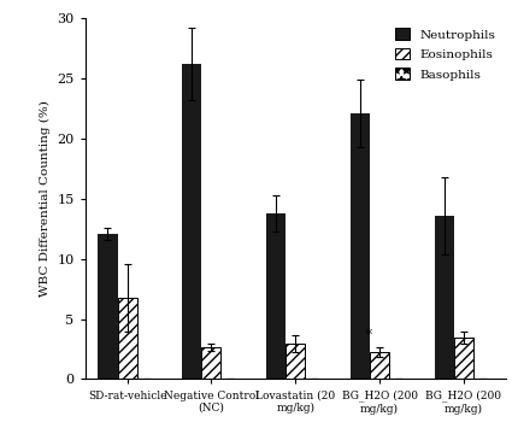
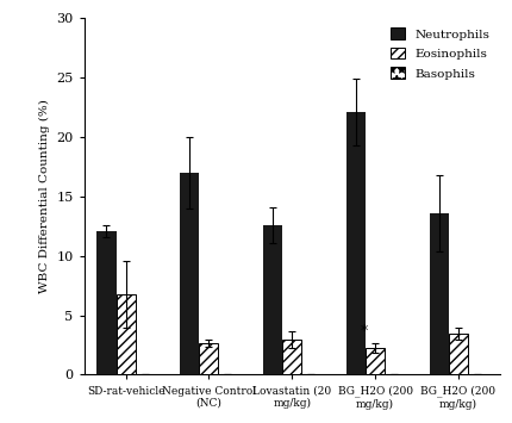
Neutrophils/Negative Control (NC): 26.2 -> 17.0
Neutrophils/Lovastatin (20 mg/kg): 13.8 -> 12.6
